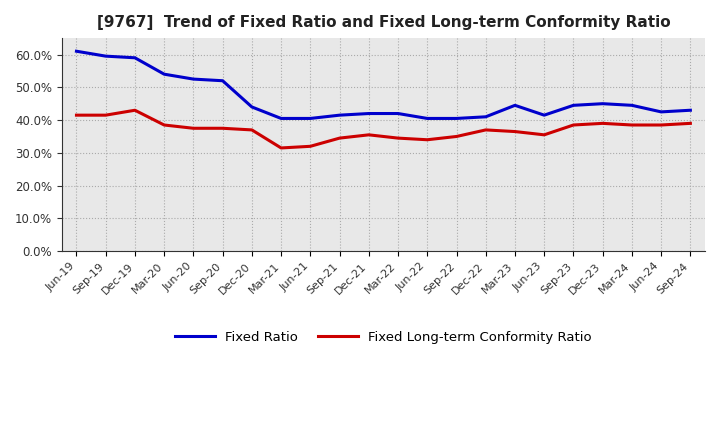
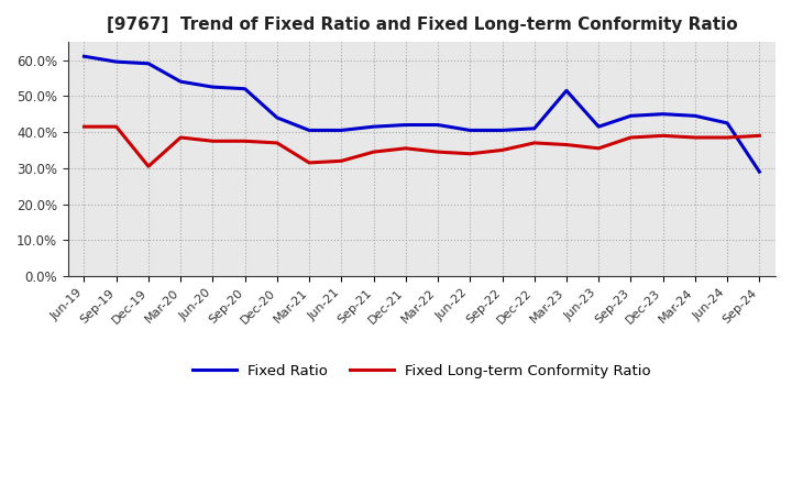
Fixed Long-term Conformity Ratio/Dec-19: 43.0% -> 30.5%
Fixed Ratio/Mar-23: 44.5% -> 51.5%
Fixed Ratio/Sep-24: 43.0% -> 29.0%
